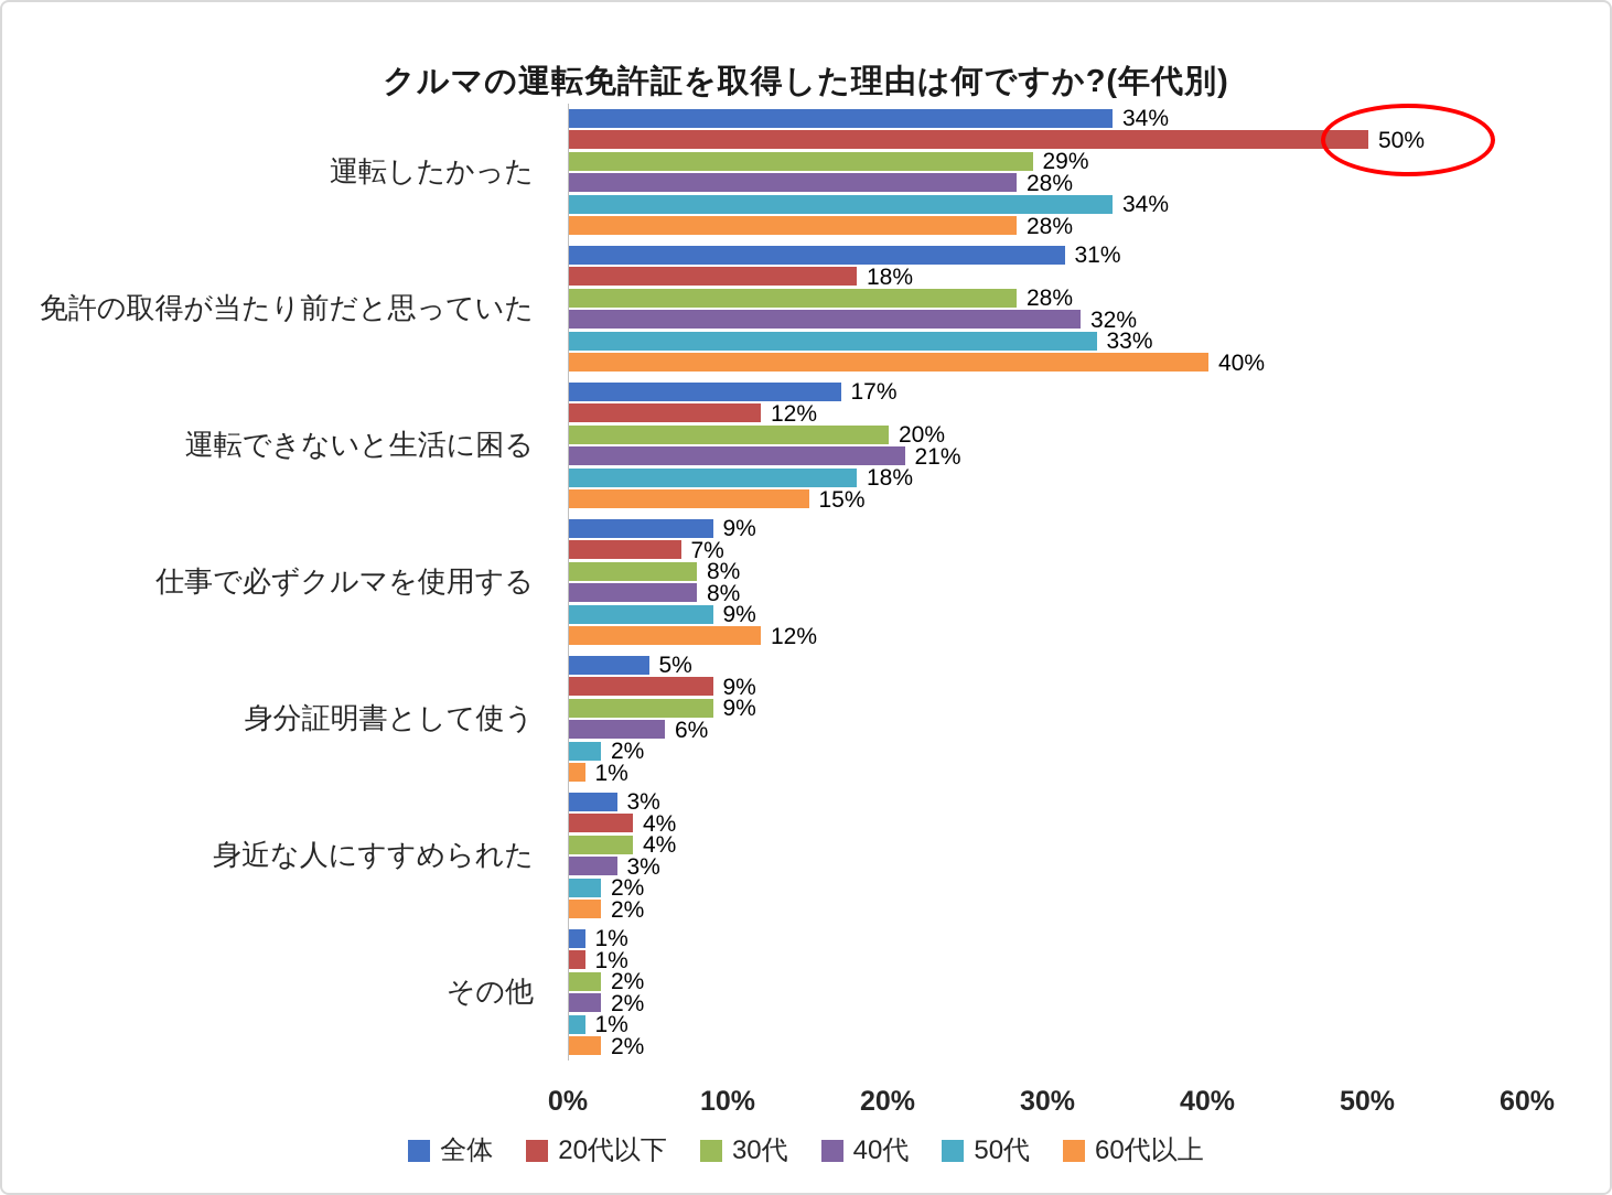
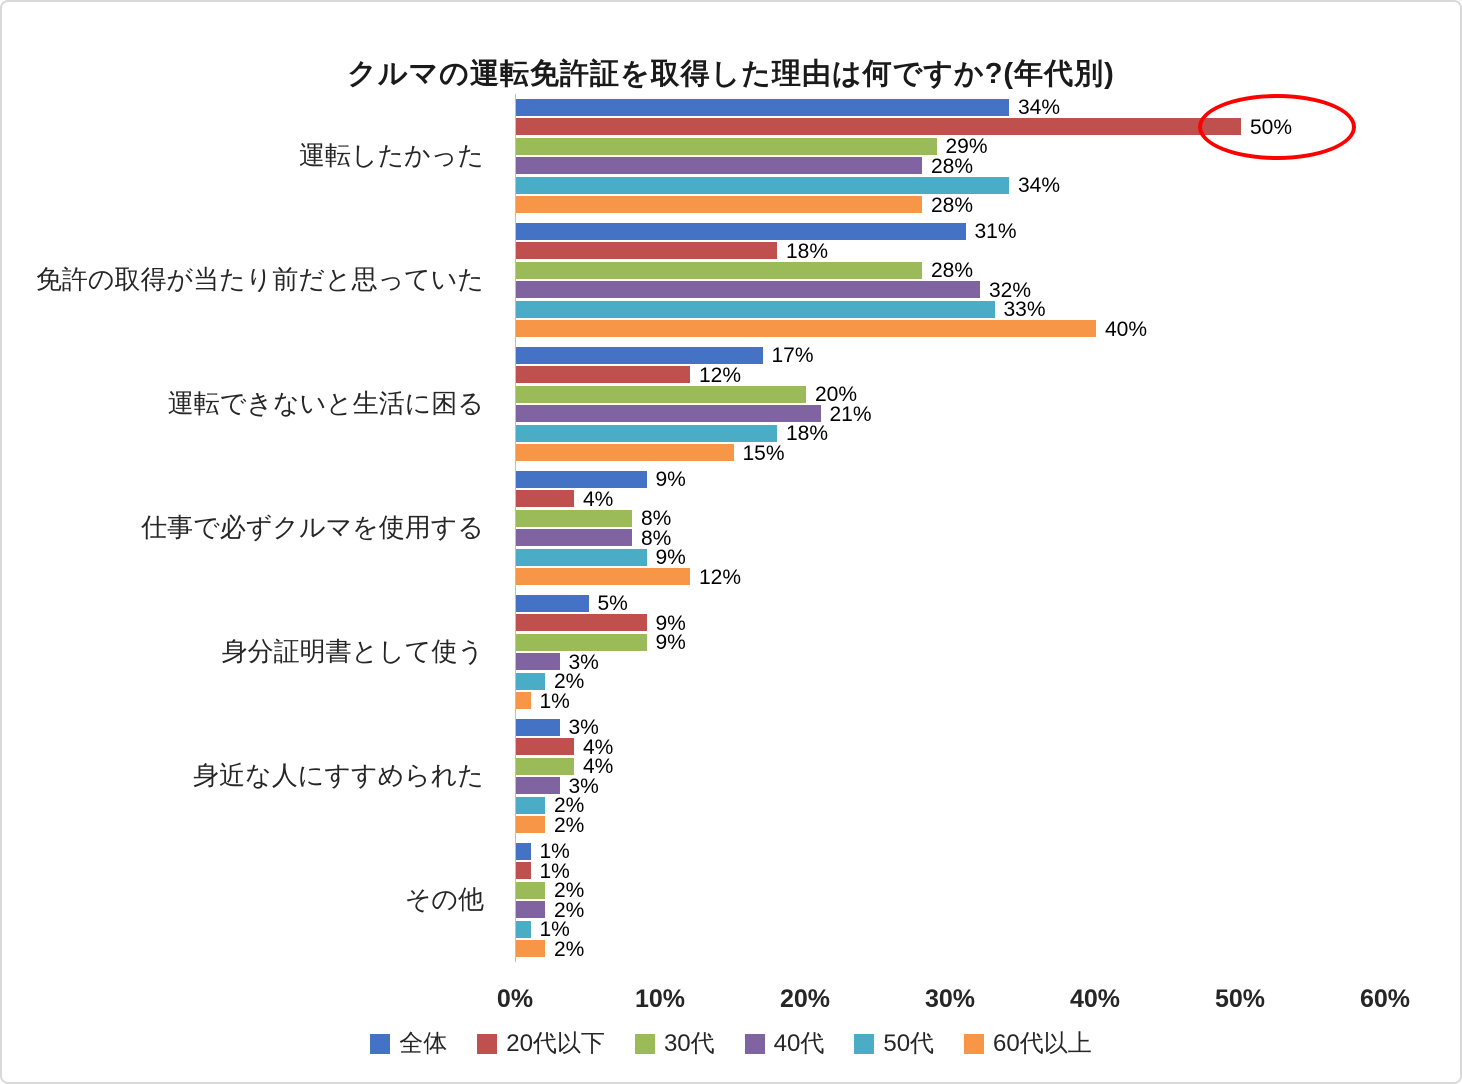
20代以下/仕事で必ずクルマを使用する: 7% -> 4%
40代/身分証明書として使う: 6% -> 3%
